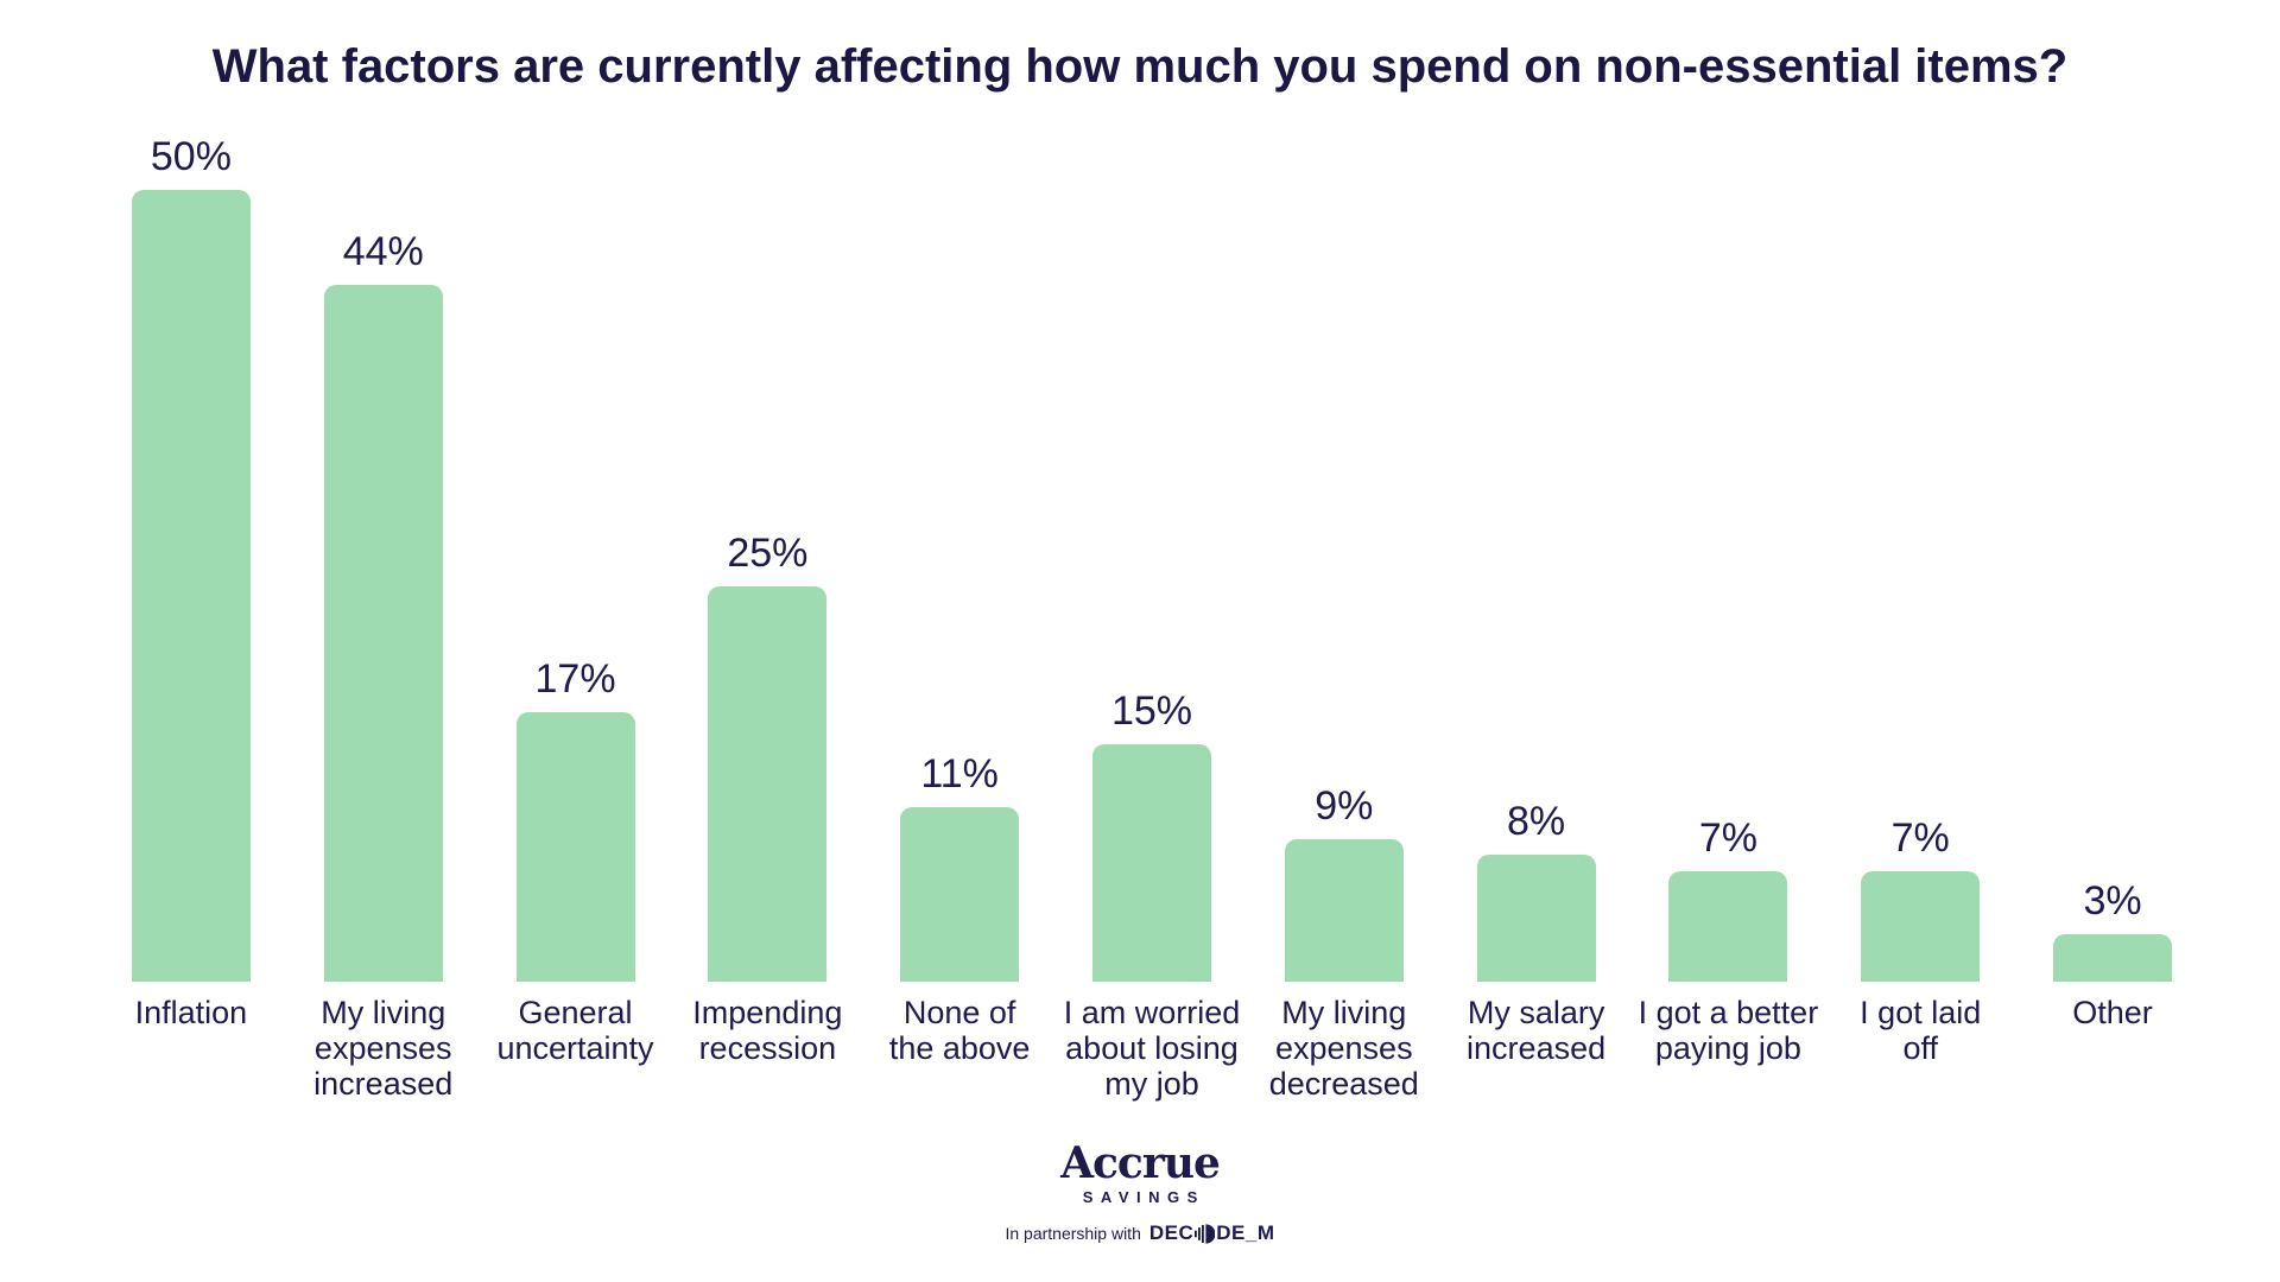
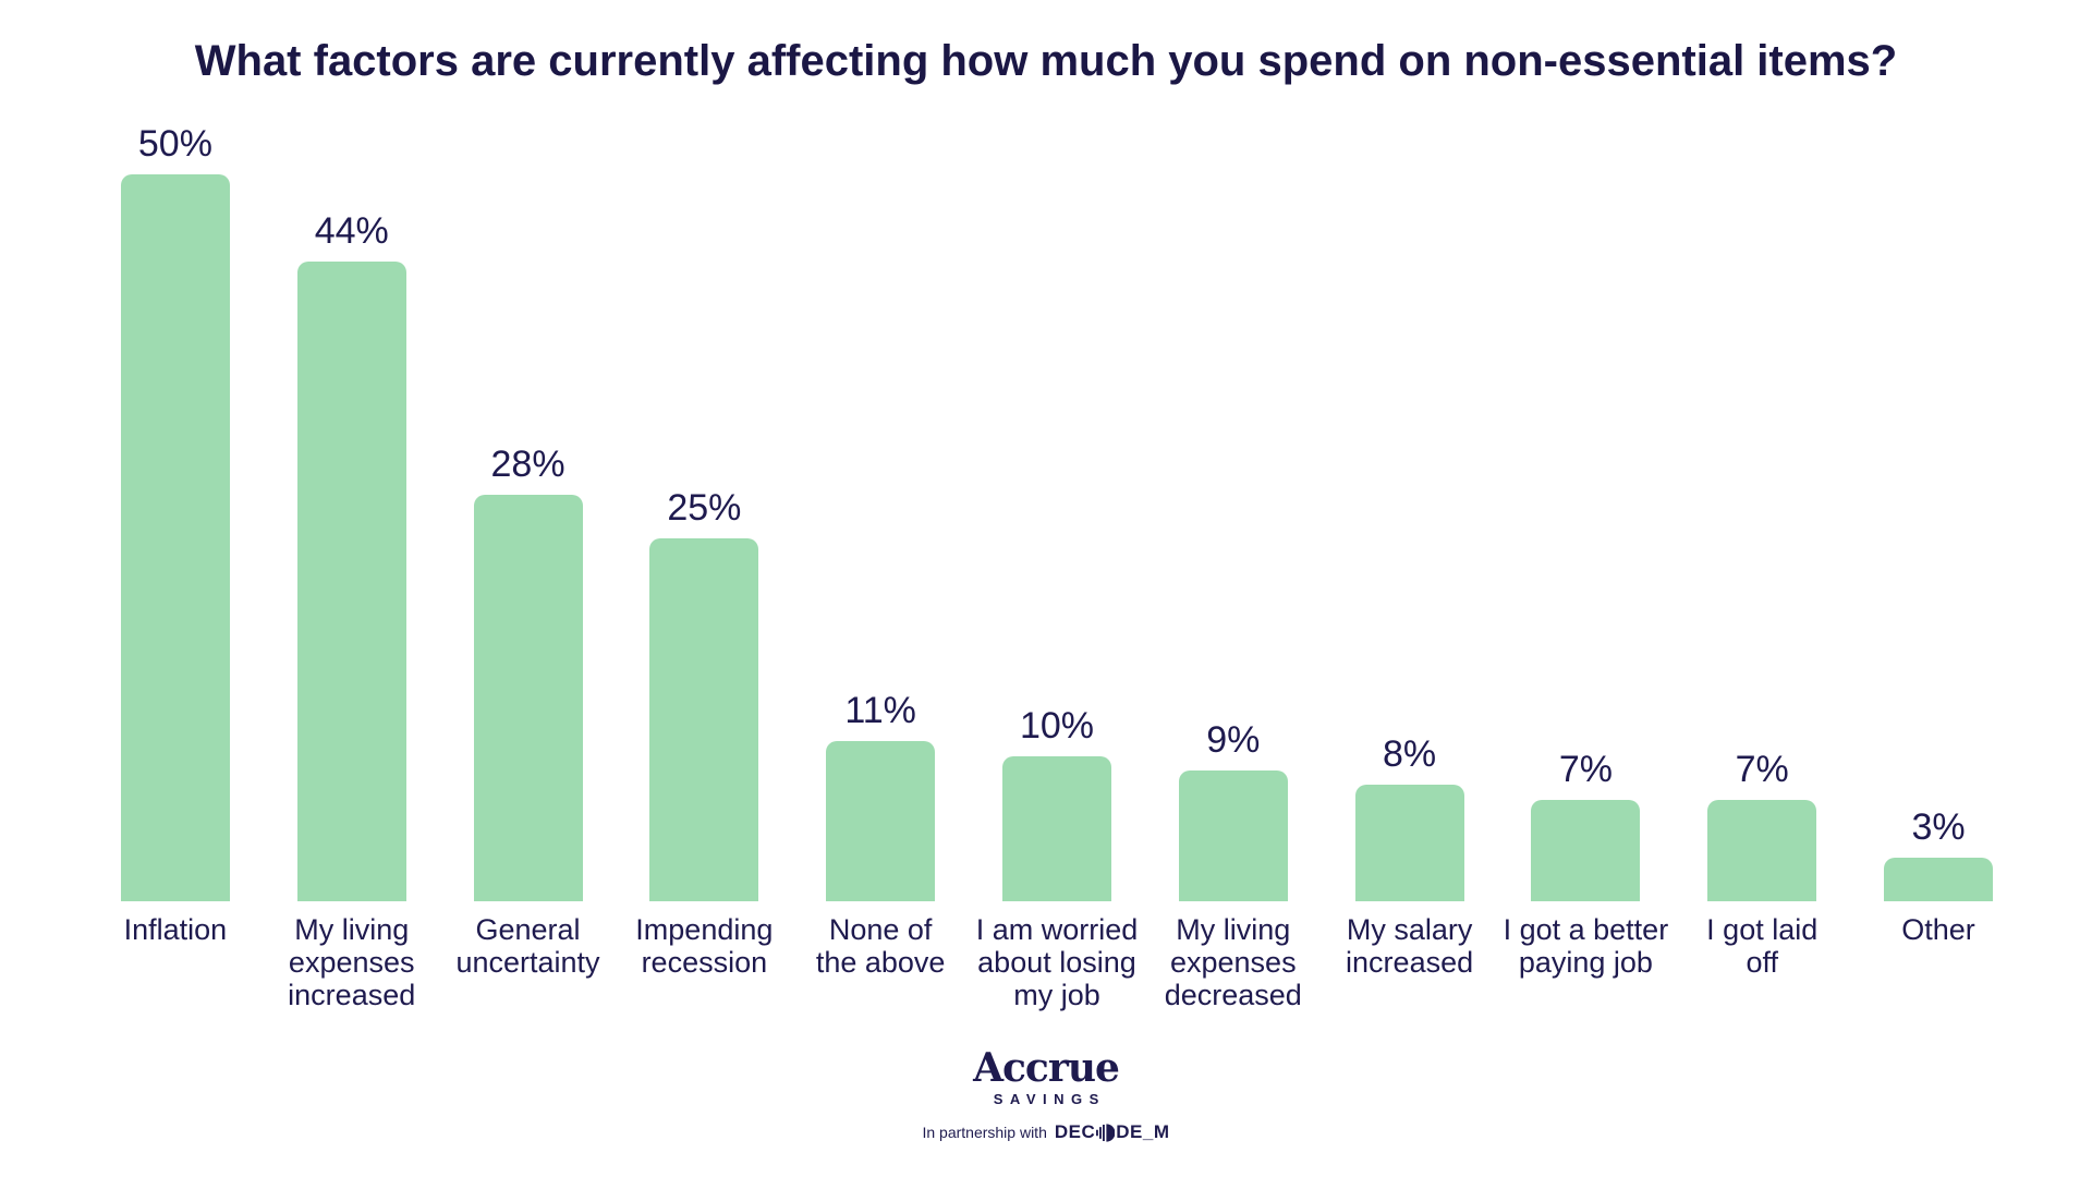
General uncertainty: 17% -> 28%
I am worried about losing my job: 15% -> 10%
